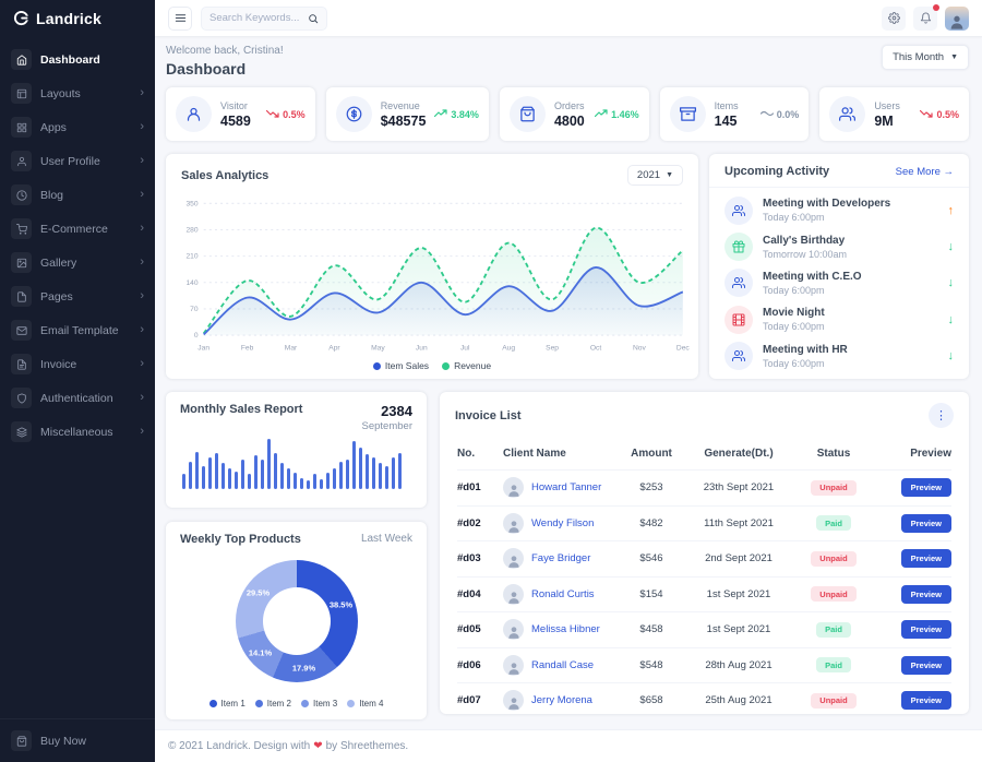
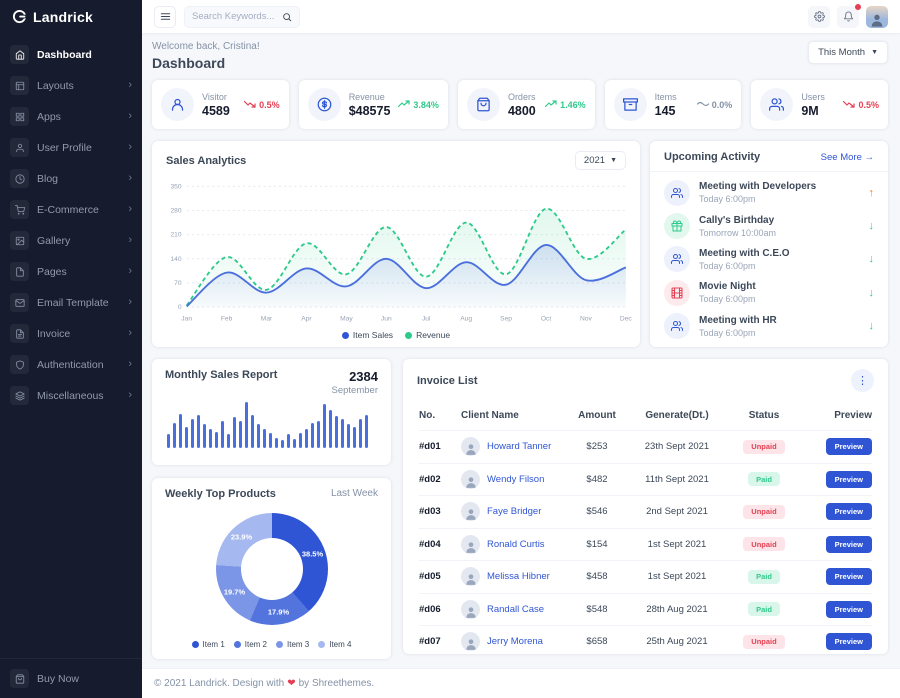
Weekly Top Products/Item 3: 14.1% -> 19.7%
Weekly Top Products/Item 4: 29.5% -> 23.9%
